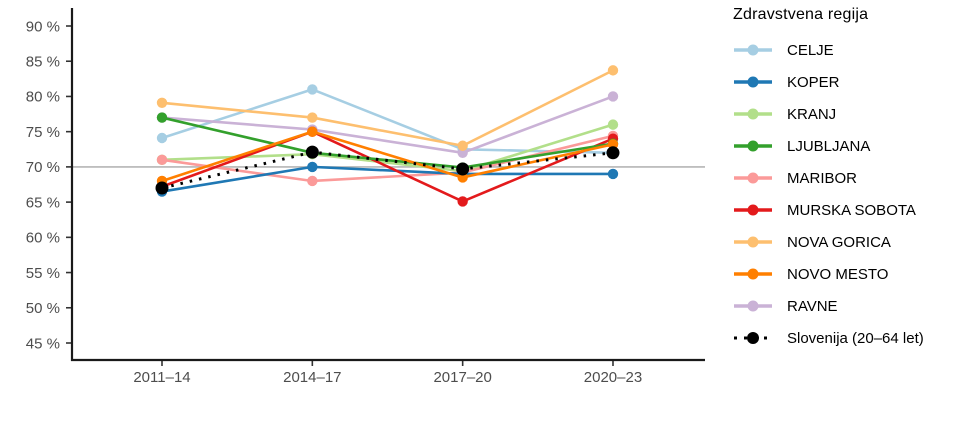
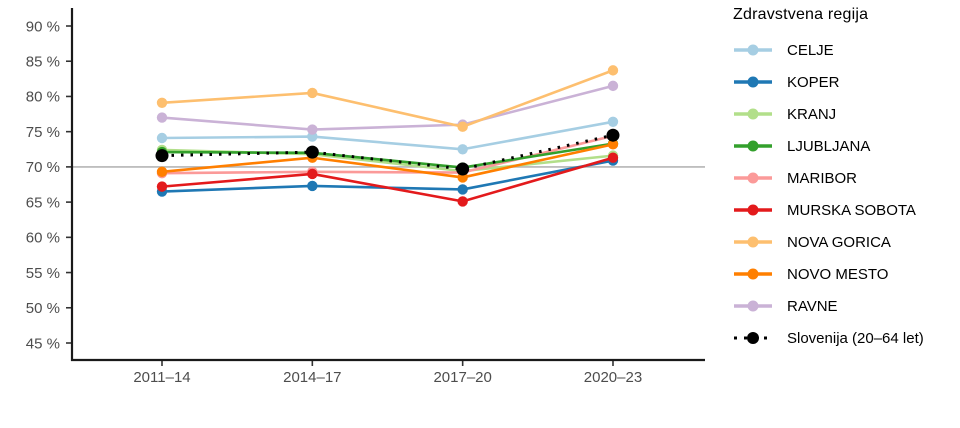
KRANJ/2011–14: 71% -> 72%
LJUBLJANA/2011–14: 77% -> 72%
MARIBOR/2011–14: 71% -> 69%
NOVO MESTO/2011–14: 68% -> 69%
Slovenija (20–64 let)/2011–14: 67% -> 72%
CELJE/2014–17: 81% -> 74%
KOPER/2014–17: 70% -> 67%
MARIBOR/2014–17: 68% -> 69%
MURSKA SOBOTA/2014–17: 75% -> 69%
NOVA GORICA/2014–17: 77% -> 80%
NOVO MESTO/2014–17: 75% -> 71%
KOPER/2017–20: 69% -> 67%
NOVA GORICA/2017–20: 73% -> 76%
RAVNE/2017–20: 72% -> 76%
CELJE/2020–23: 72% -> 76%
KOPER/2020–23: 69% -> 71%
KRANJ/2020–23: 76% -> 72%
MURSKA SOBOTA/2020–23: 74% -> 71%
RAVNE/2020–23: 80% -> 82%
Slovenija (20–64 let)/2020–23: 72% -> 74%
